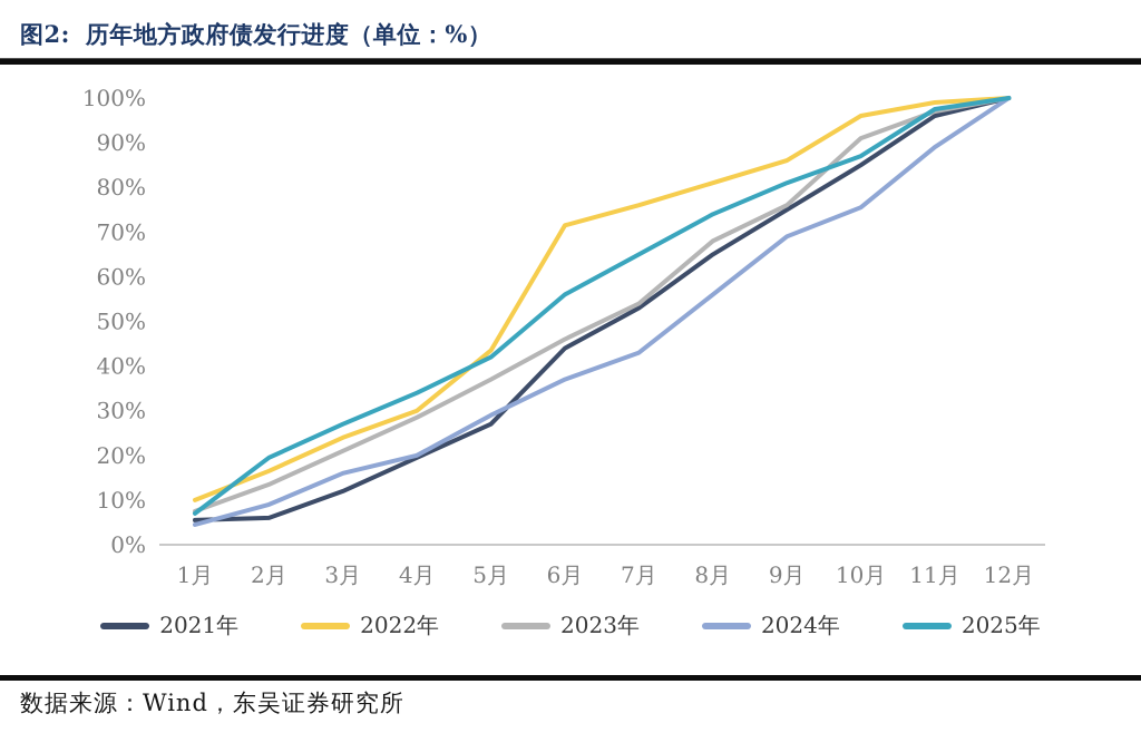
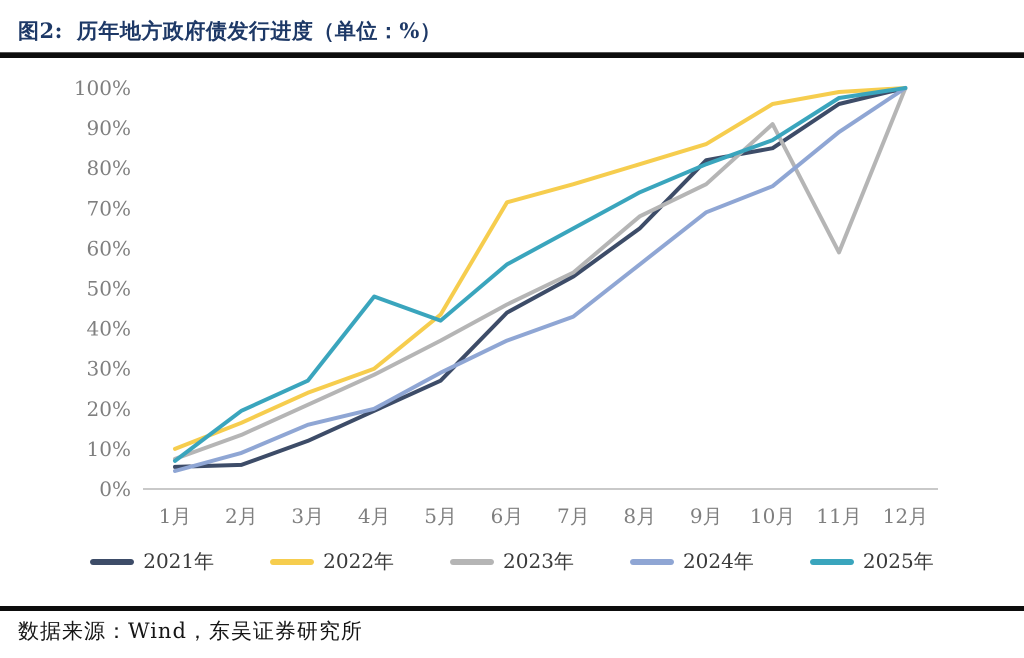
2025年/4月: 34% -> 48%
2021年/9月: 75% -> 82%
2023年/11月: 97% -> 59%
